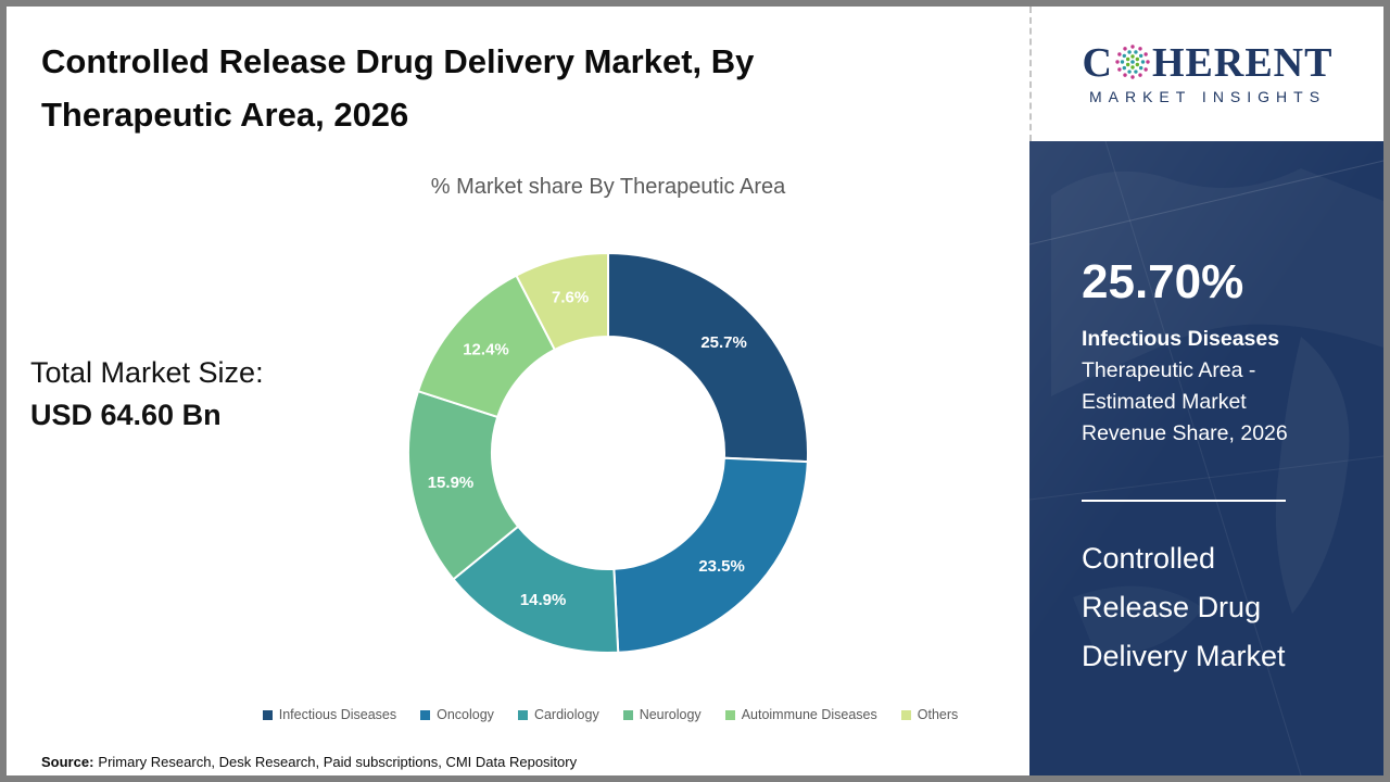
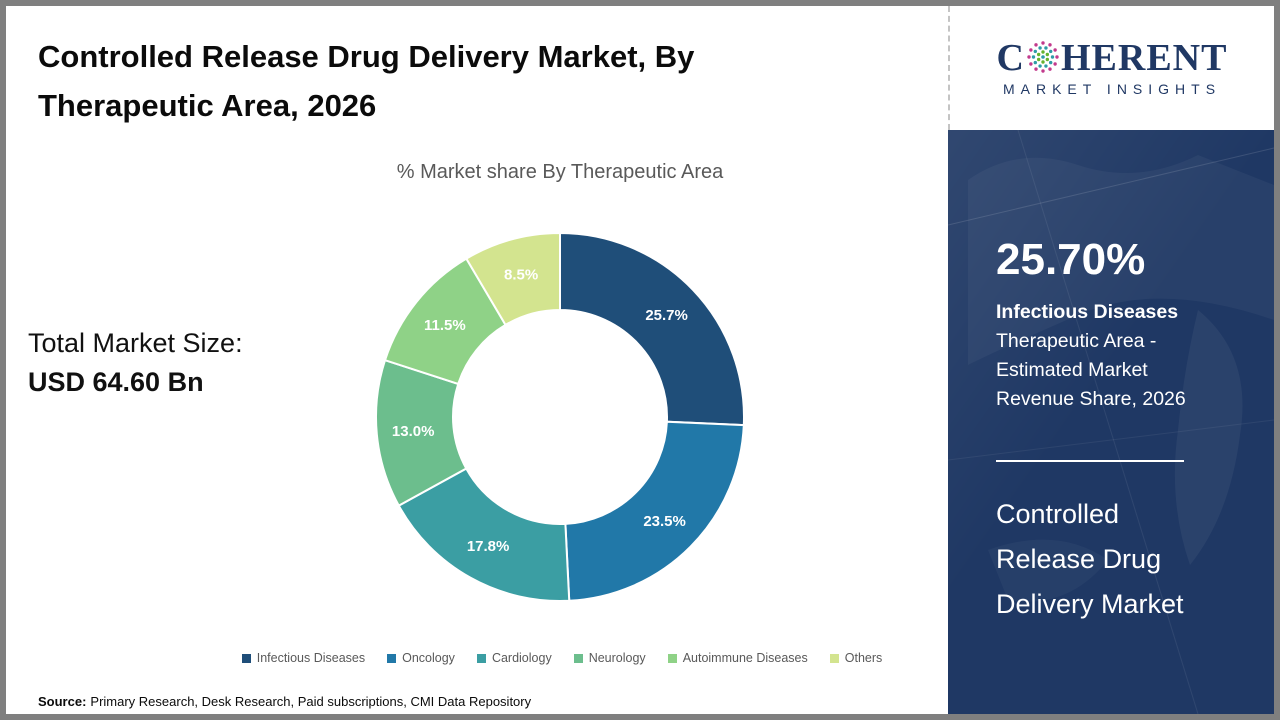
Cardiology: 14.9% -> 17.8%
Neurology: 15.9% -> 13.0%
Autoimmune Diseases: 12.4% -> 11.5%
Others: 7.6% -> 8.5%
